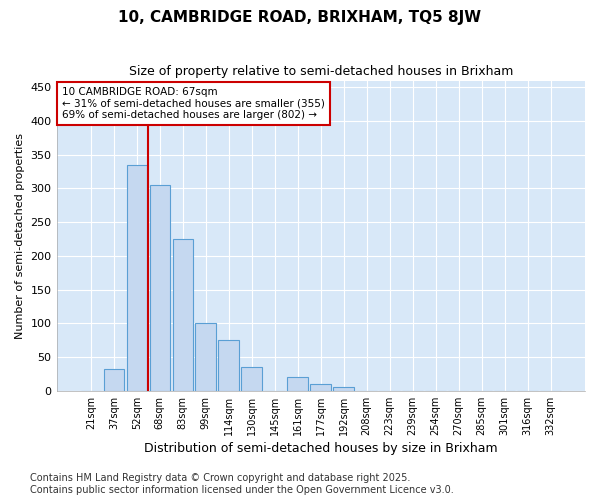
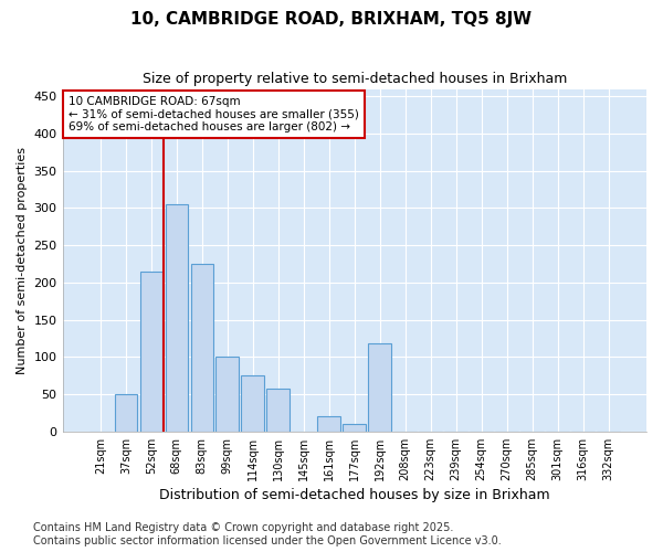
37sqm: 33 -> 50
52sqm: 335 -> 214
130sqm: 35 -> 58
192sqm: 5 -> 118
